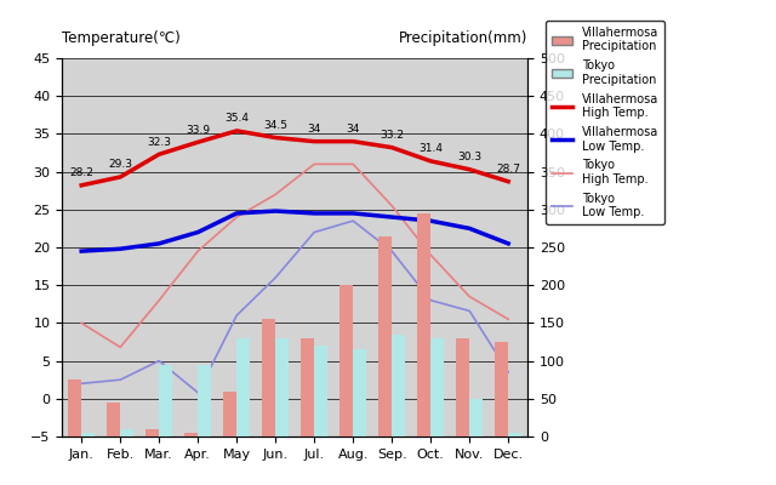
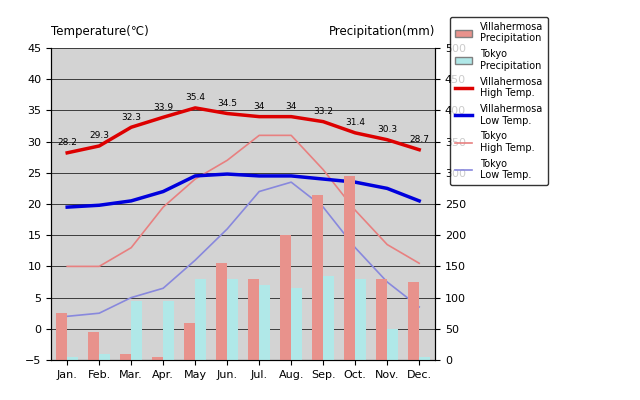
Tokyo High Temp./Feb.: 6.8 -> 10.0
Tokyo Low Temp./Apr.: 0.8 -> 6.5
Tokyo Low Temp./Nov.: 11.6 -> 7.5
